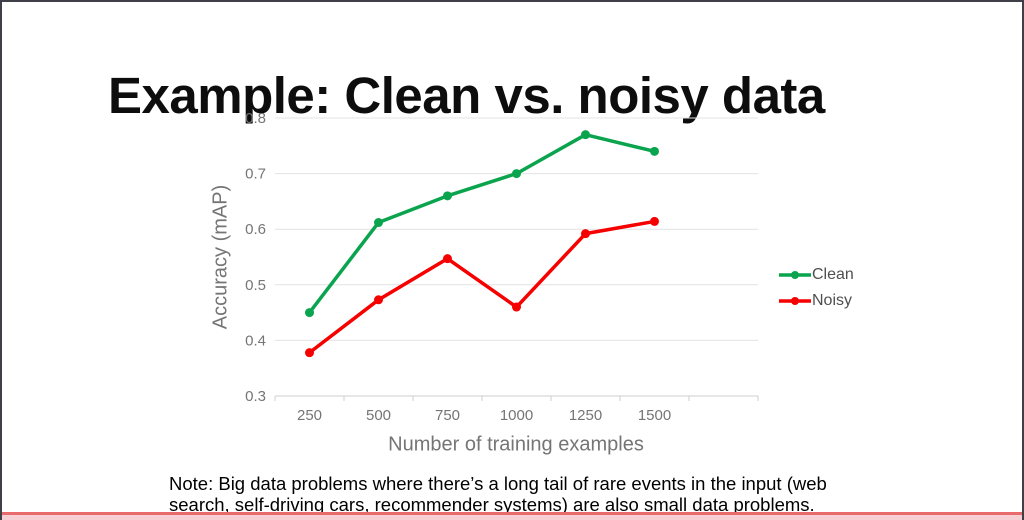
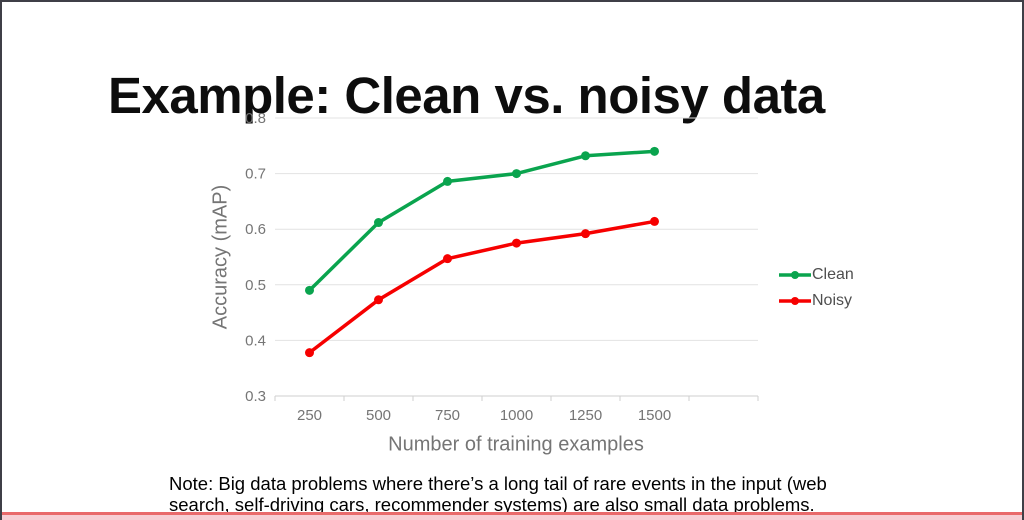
Clean/250: 0.45 -> 0.49
Clean/750: 0.66 -> 0.69
Noisy/1000: 0.46 -> 0.57
Clean/1250: 0.77 -> 0.73
